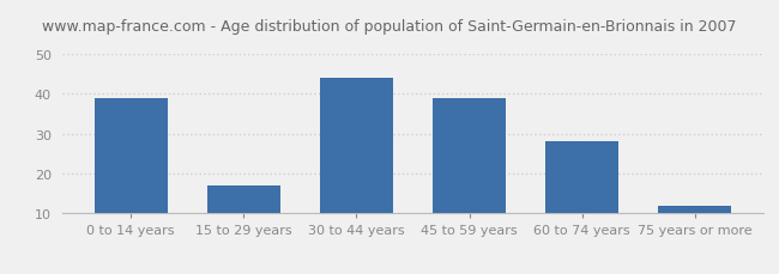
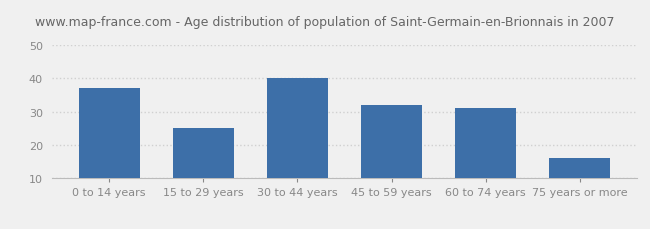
0 to 14 years: 39 -> 37
15 to 29 years: 17 -> 25
30 to 44 years: 44 -> 40
45 to 59 years: 39 -> 32
60 to 74 years: 28 -> 31
75 years or more: 12 -> 16
